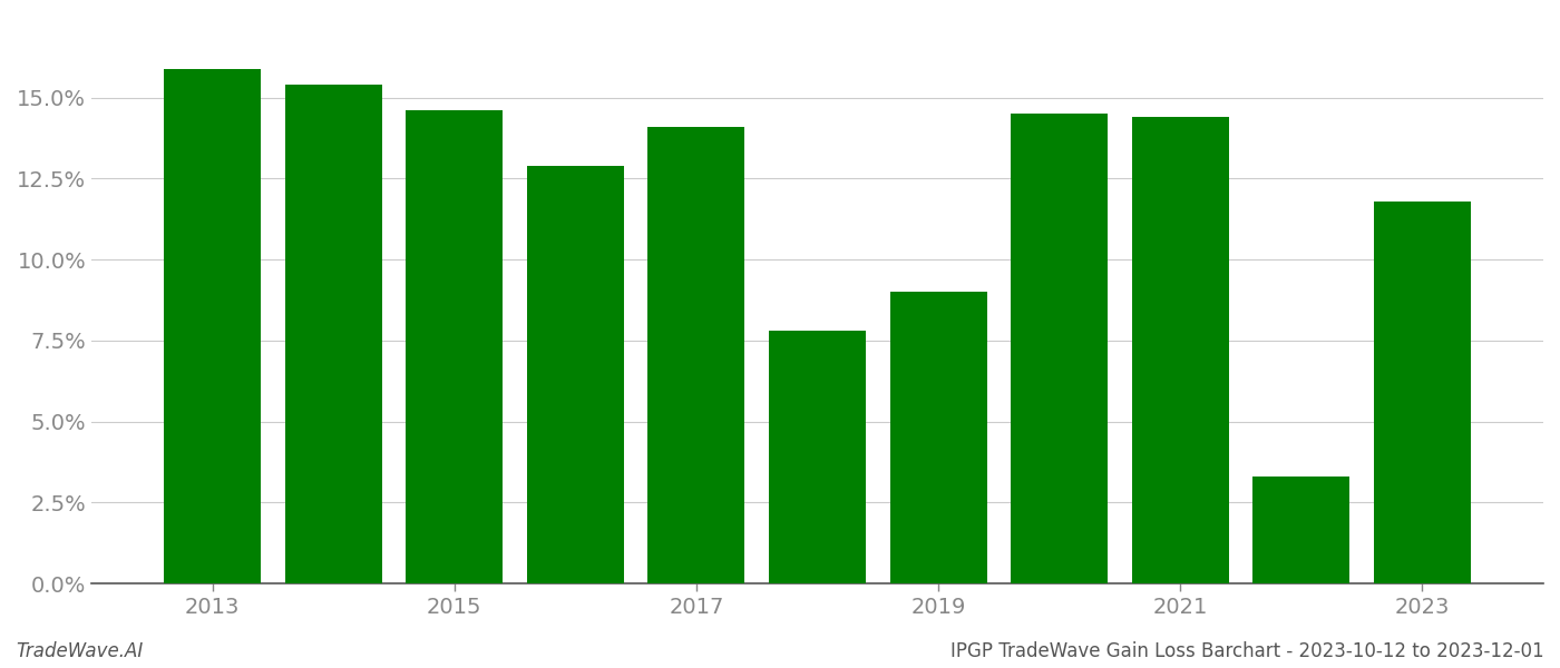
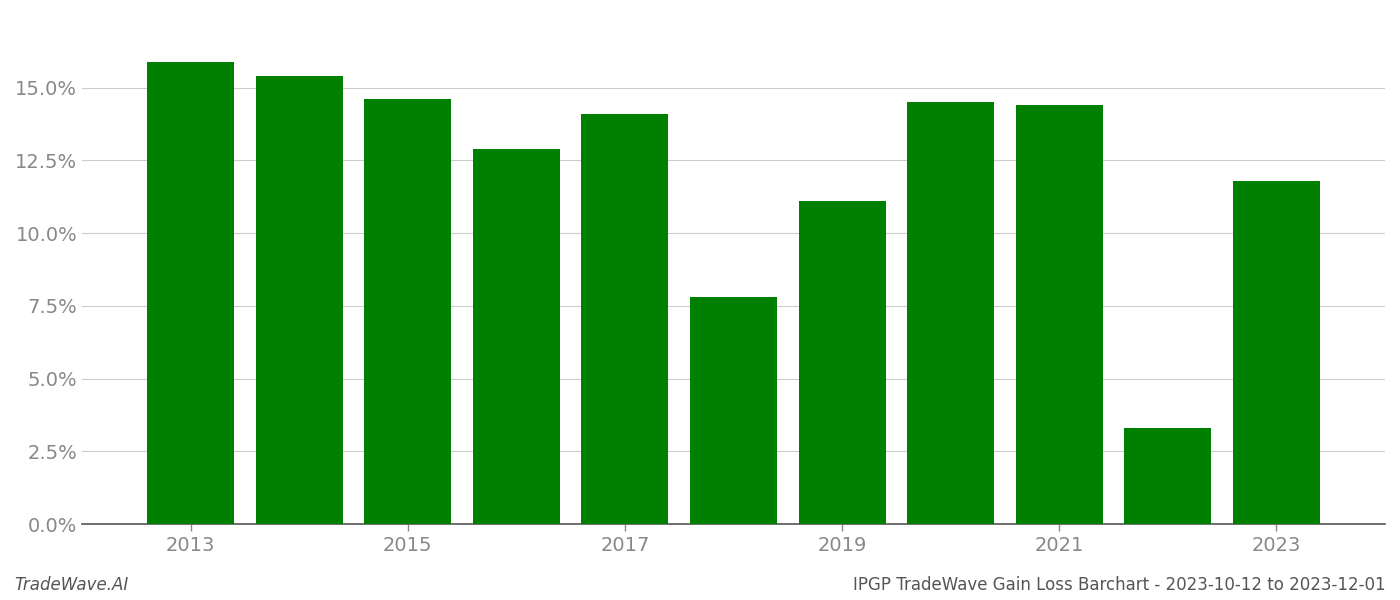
2019: 9.0% -> 11.1%
